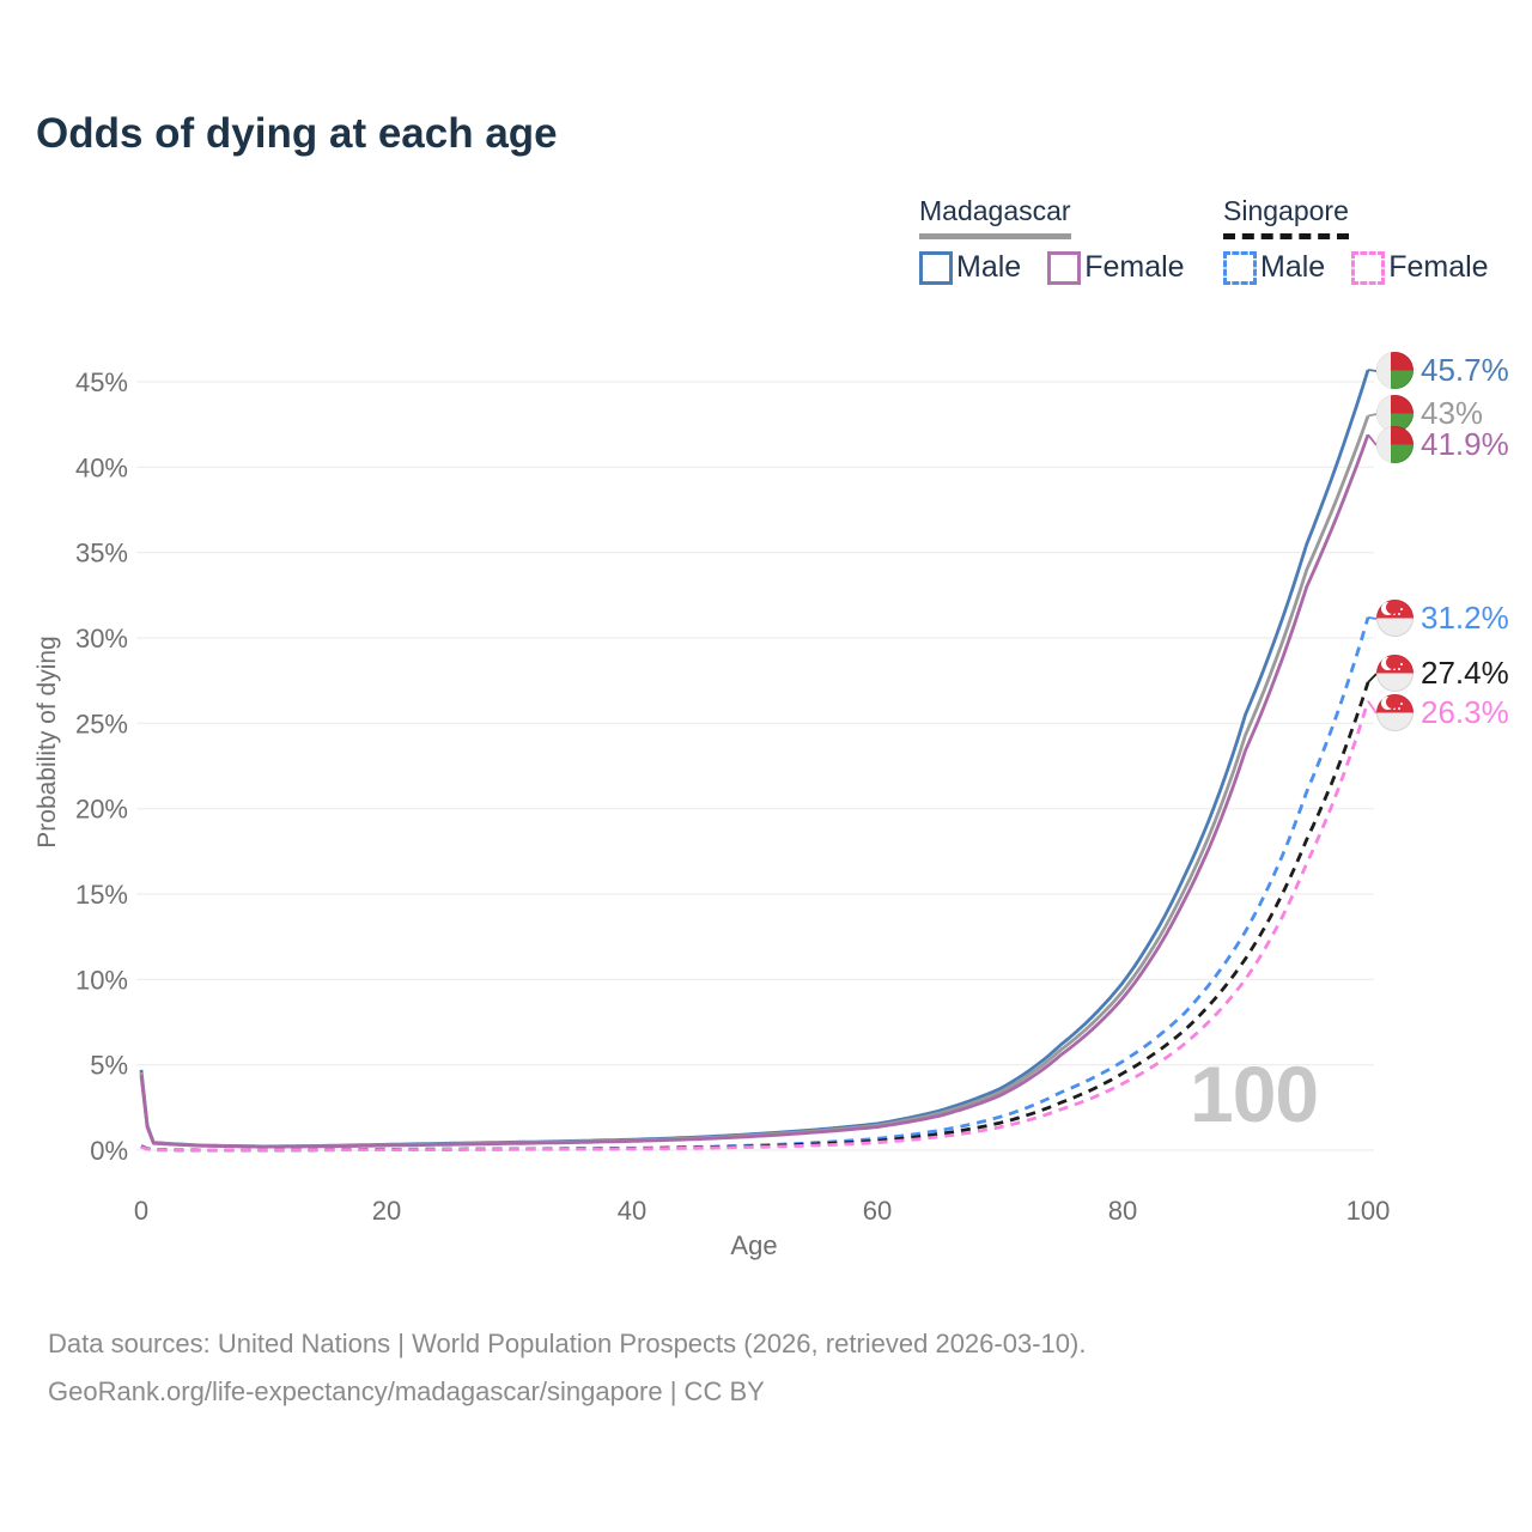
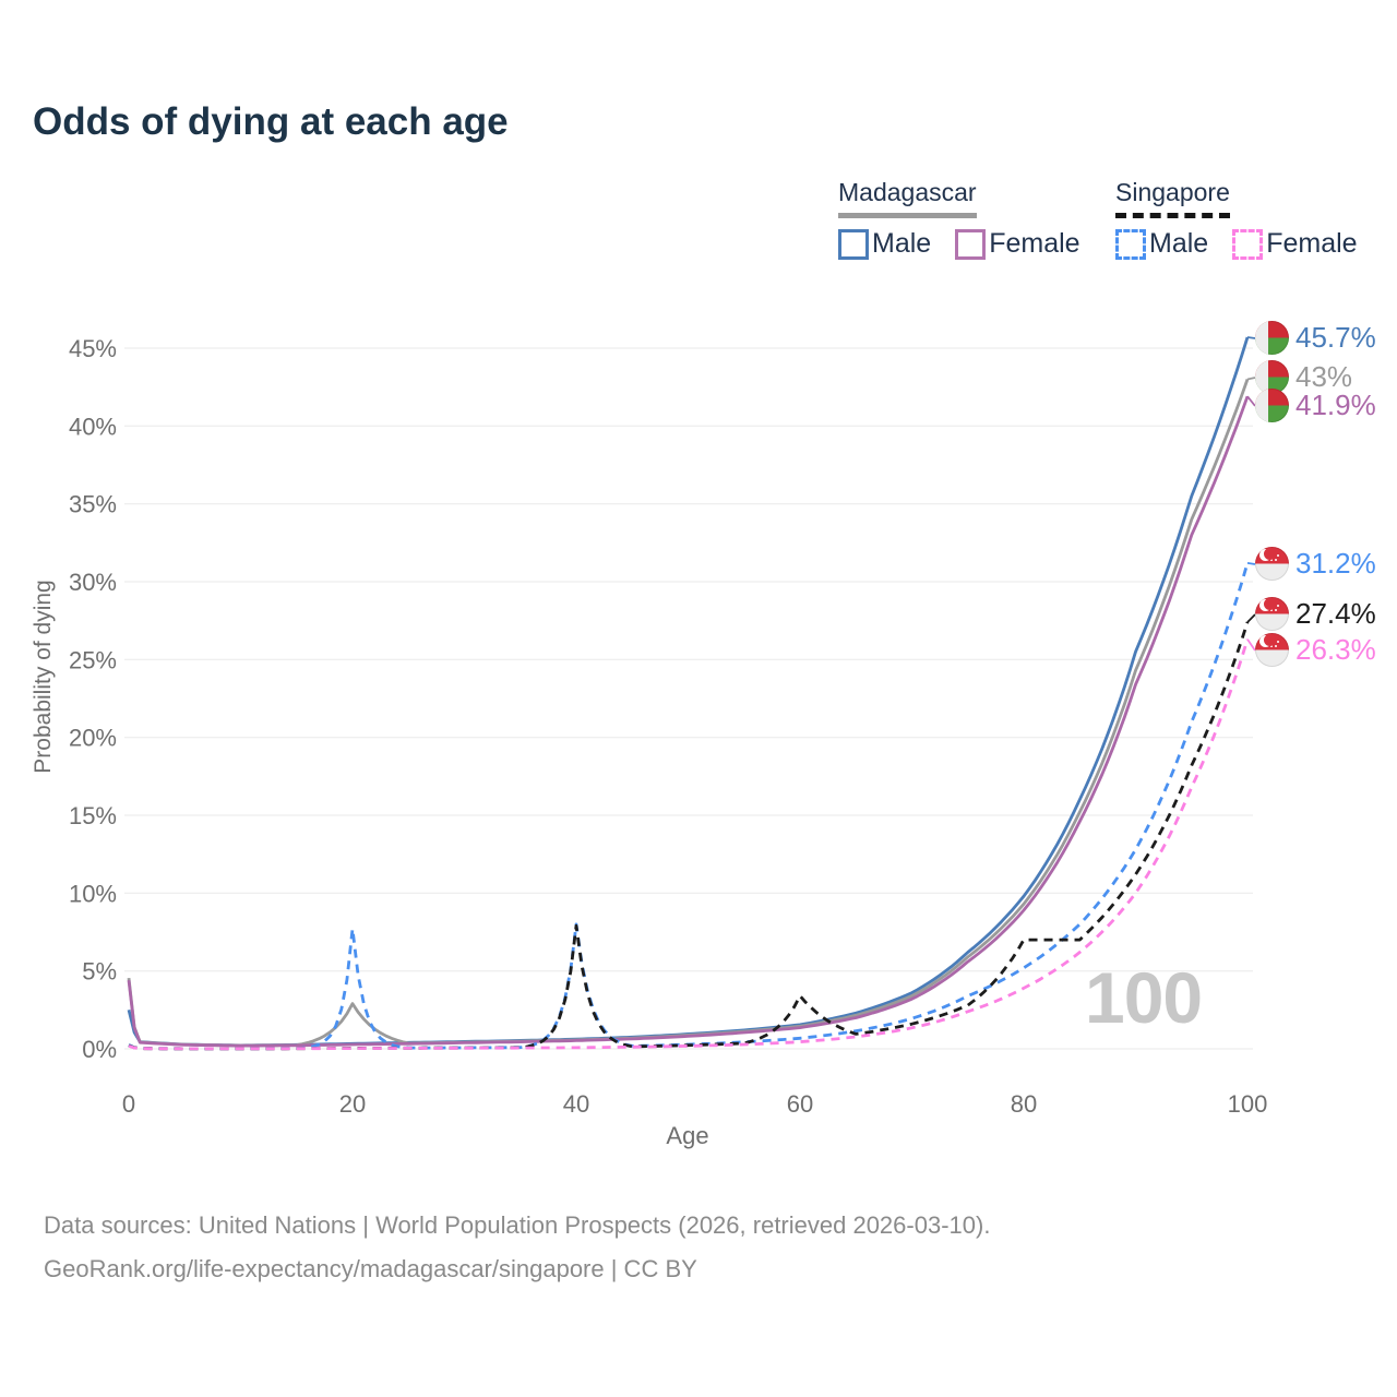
Madagascar Male/0: 4.7% -> 2.5%
Madagascar/20: 0.3% -> 2.9%
Singapore Male/20: 0.1% -> 7.7%
Singapore Male/40: 0.1% -> 8.0%
Singapore/40: 0.1% -> 7.9%
Singapore/60: 0.6% -> 3.4%
Singapore/80: 4.5% -> 7.0%
